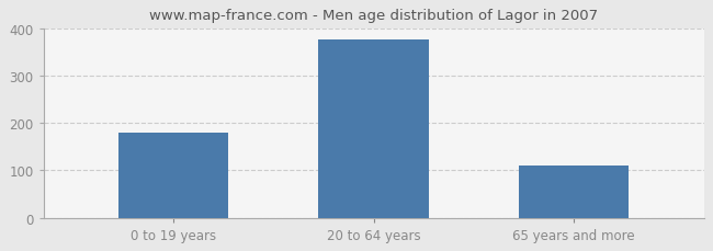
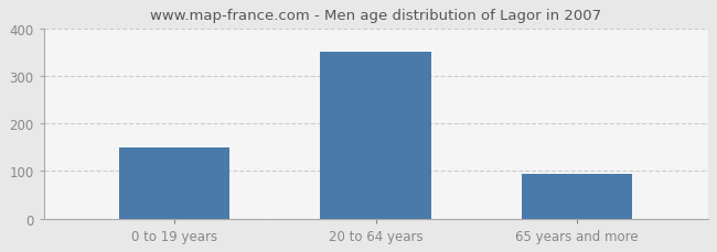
0 to 19 years: 180 -> 150
20 to 64 years: 375 -> 350
65 years and more: 110 -> 95
